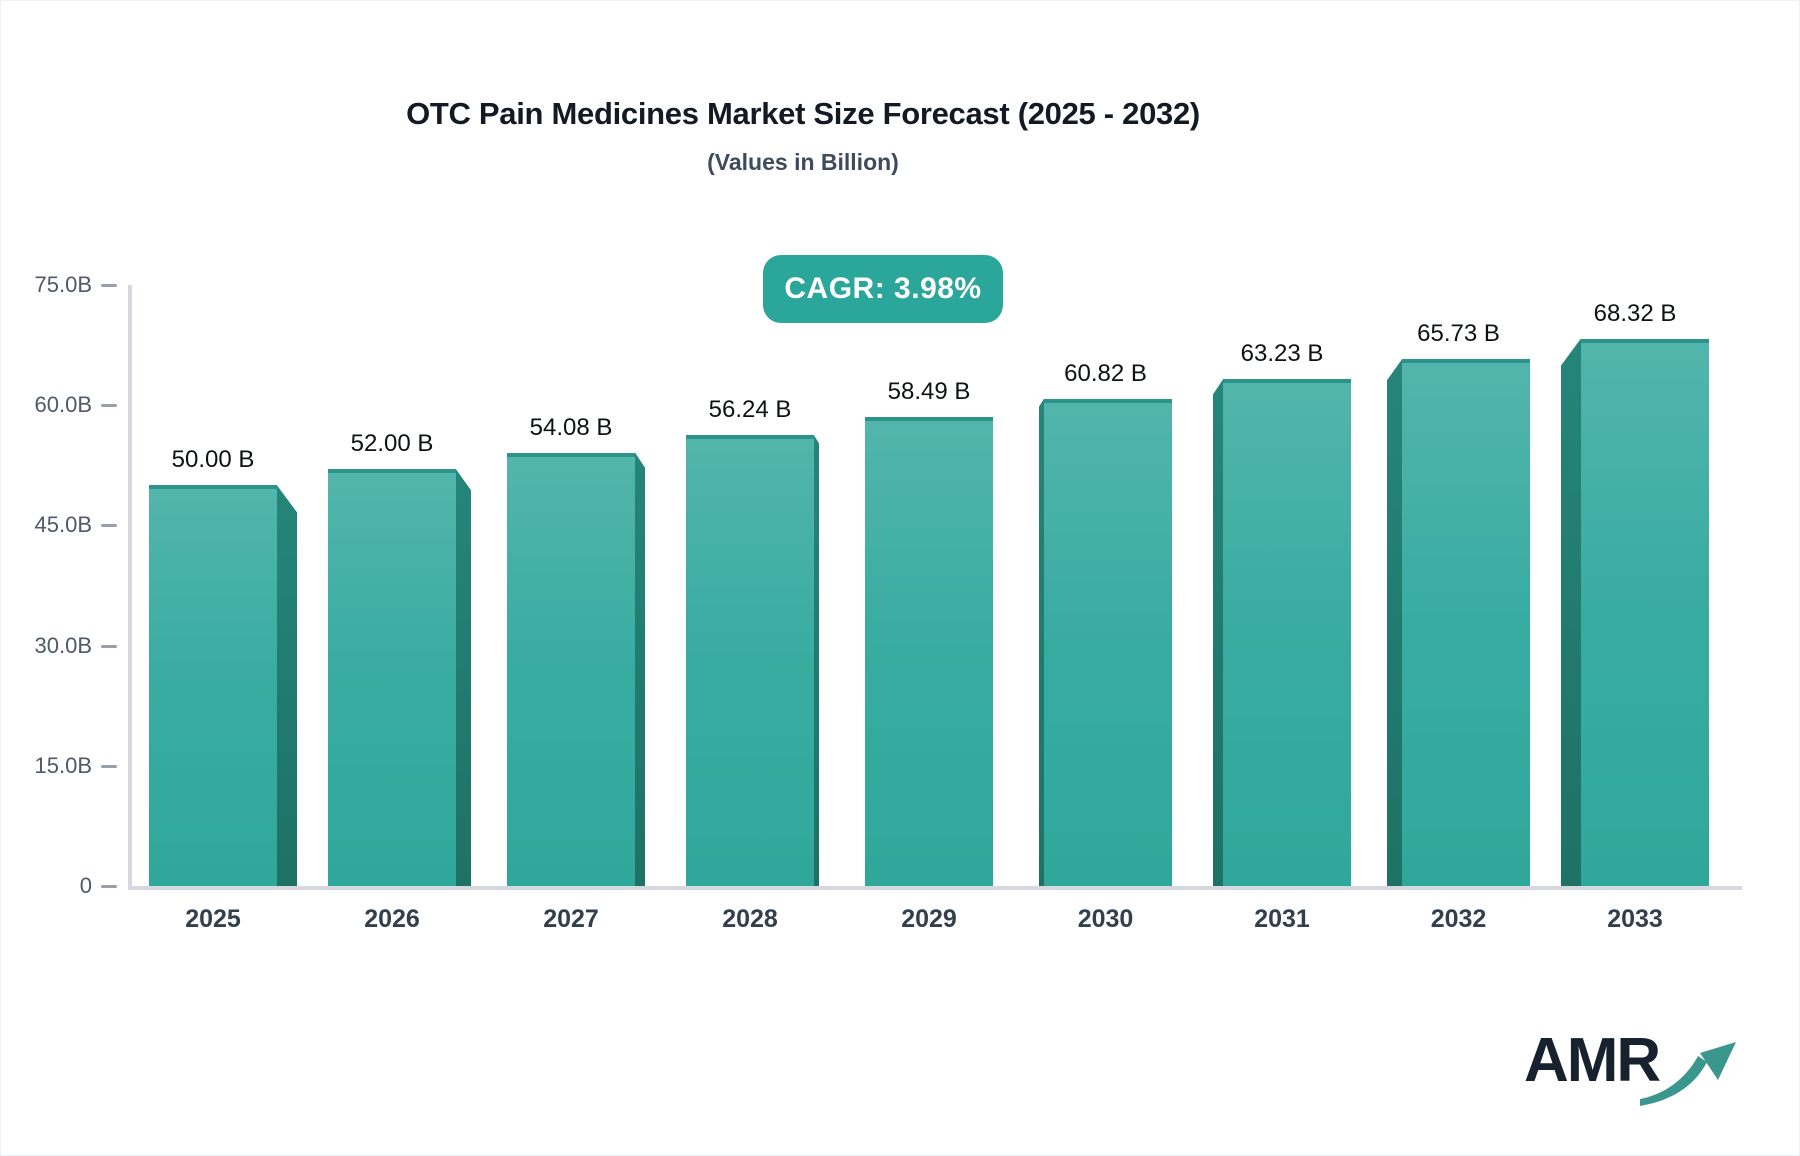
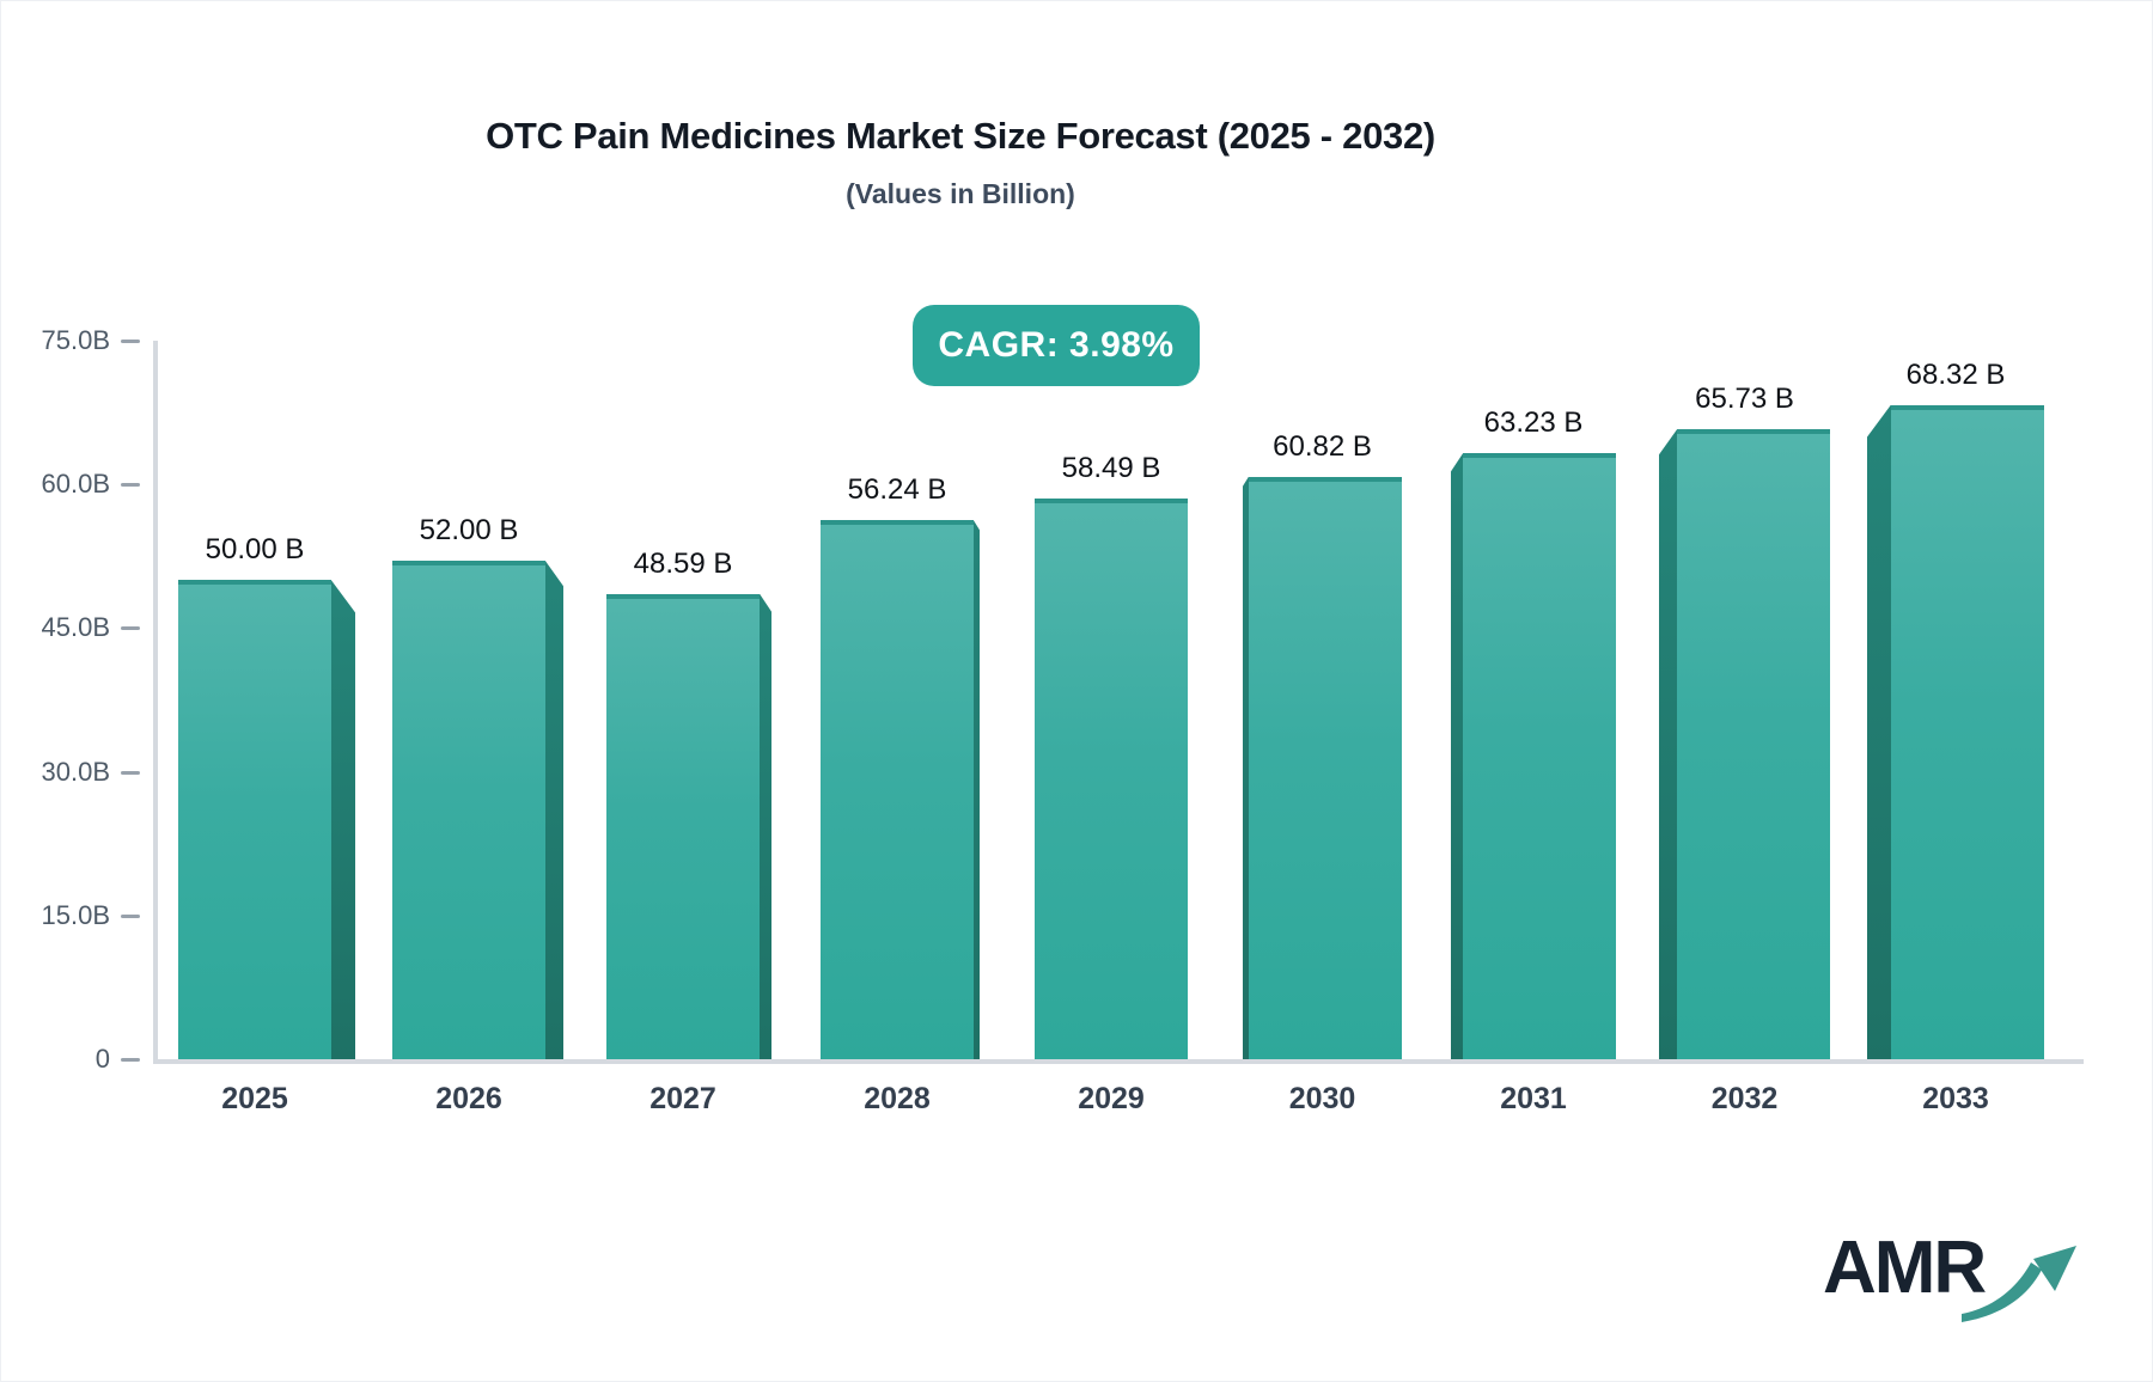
2027: 54.08 -> 48.59
